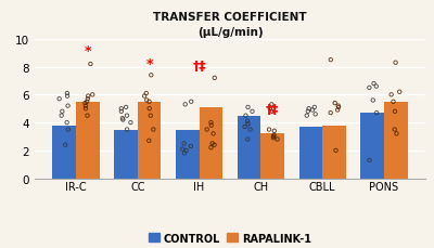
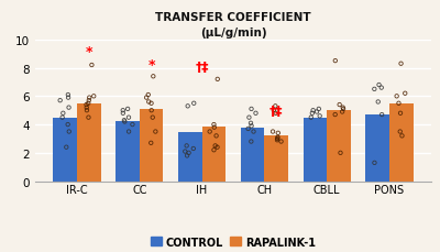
CONTROL/IR-C: 3.8 -> 4.5
CONTROL/CC: 3.5 -> 4.2
RAPALINK-1/CC: 5.5 -> 5.1
RAPALINK-1/IH: 5.1 -> 3.9
CONTROL/CH: 4.5 -> 3.8
CONTROL/CBLL: 3.7 -> 4.5
RAPALINK-1/CBLL: 3.8 -> 5.0
